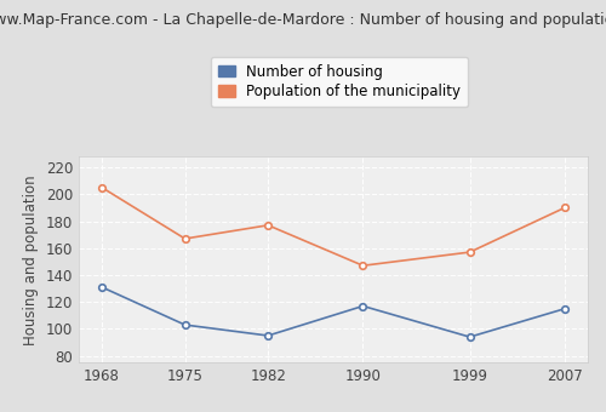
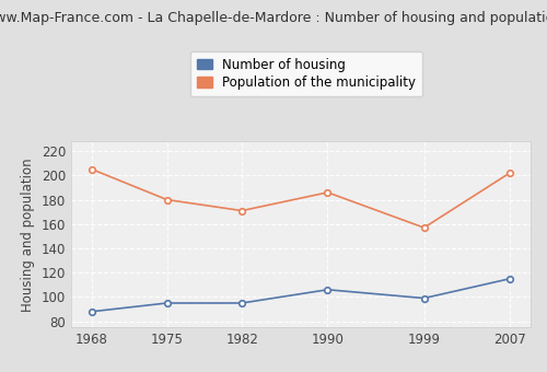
Number of housing/1968: 131 -> 88
Number of housing/1975: 103 -> 95
Population of the municipality/1975: 167 -> 180
Population of the municipality/1982: 177 -> 171
Number of housing/1990: 117 -> 106
Population of the municipality/1990: 147 -> 186
Number of housing/1999: 94 -> 99
Population of the municipality/2007: 190 -> 202
